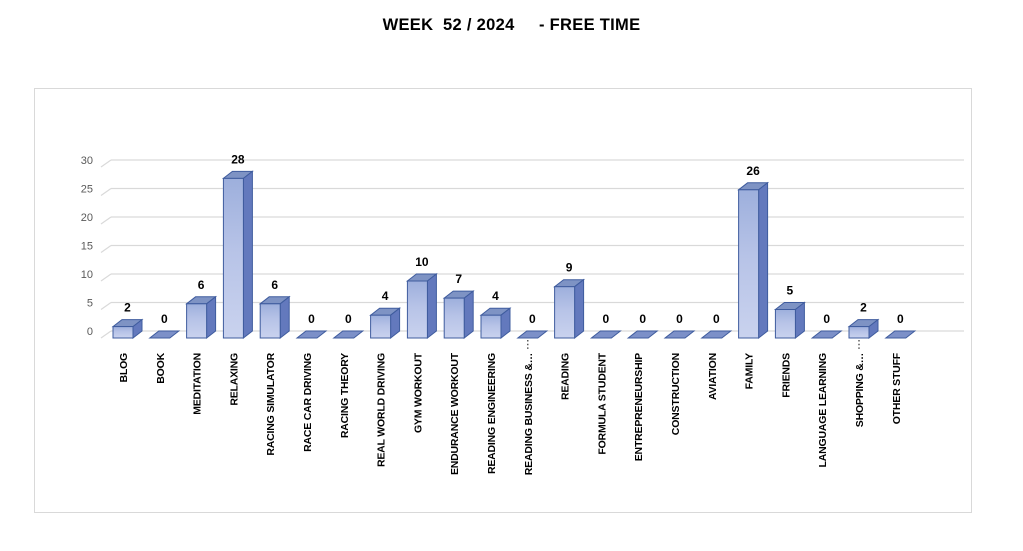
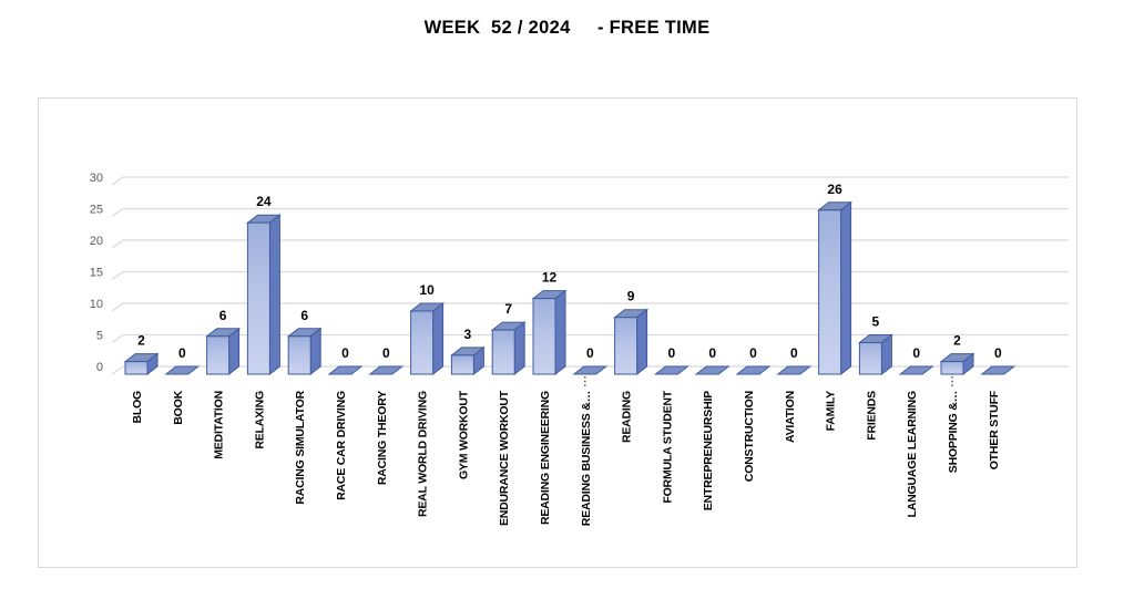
RELAXING: 28 -> 24
REAL WORLD DRIVING: 4 -> 10
GYM WORKOUT: 10 -> 3
READING ENGINEERING: 4 -> 12
